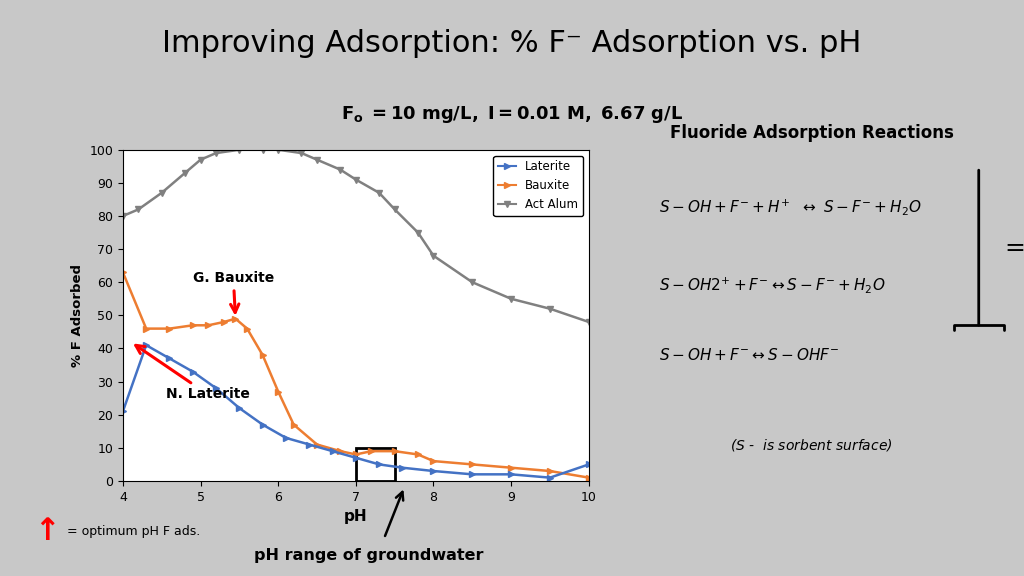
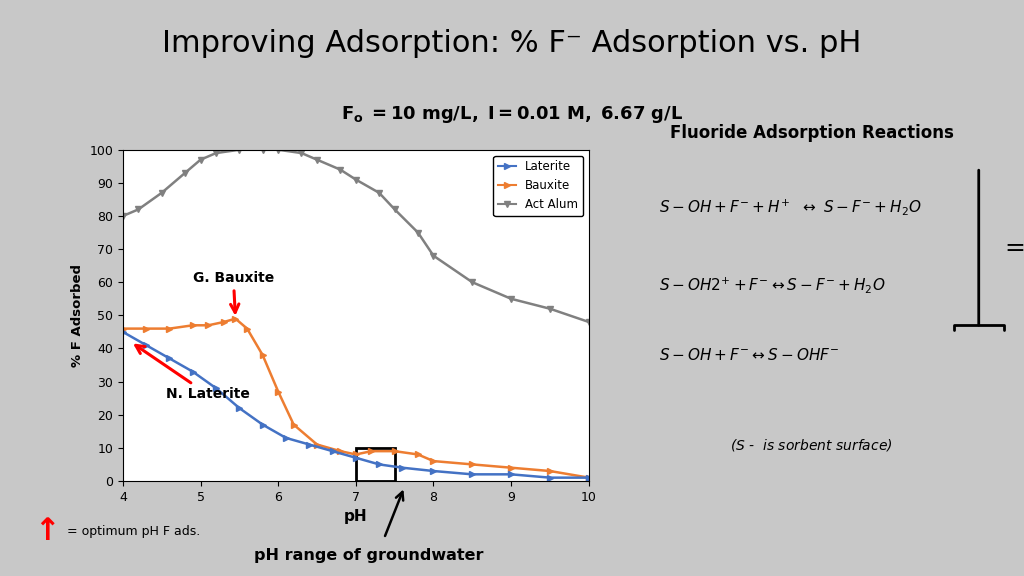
Laterite/4: 21 -> 45
Bauxite/4: 63 -> 46
Laterite/10: 5 -> 1
